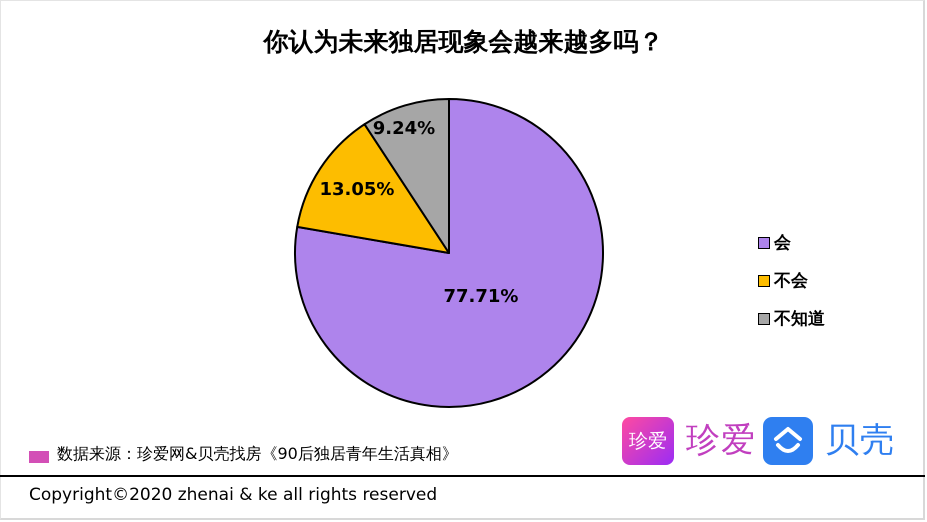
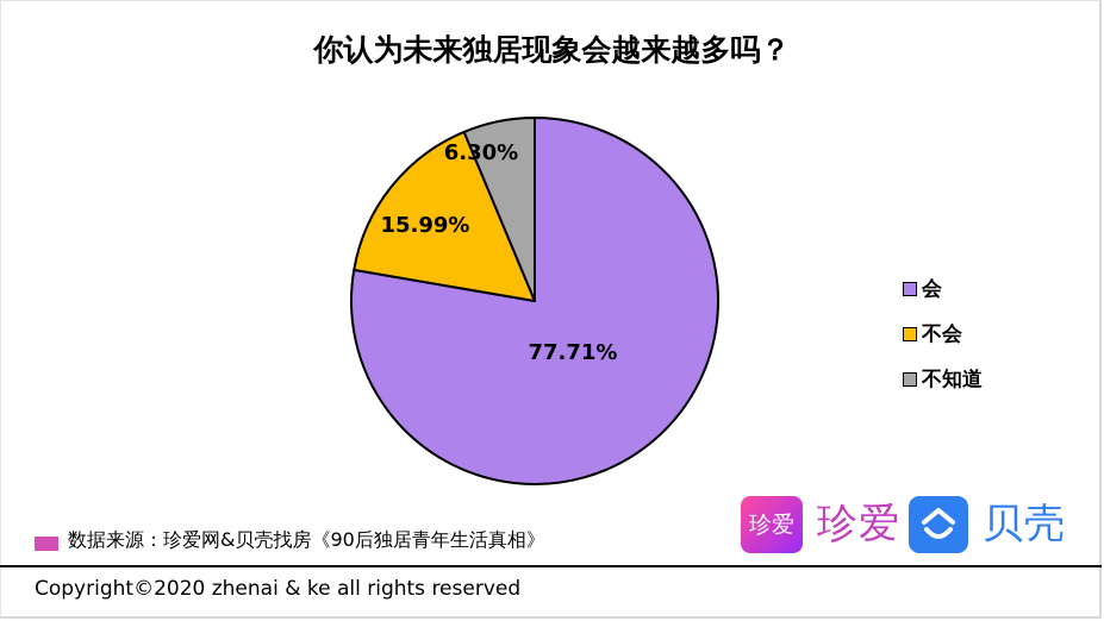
不会: 13.05% -> 15.99%
不知道: 9.24% -> 6.30%
